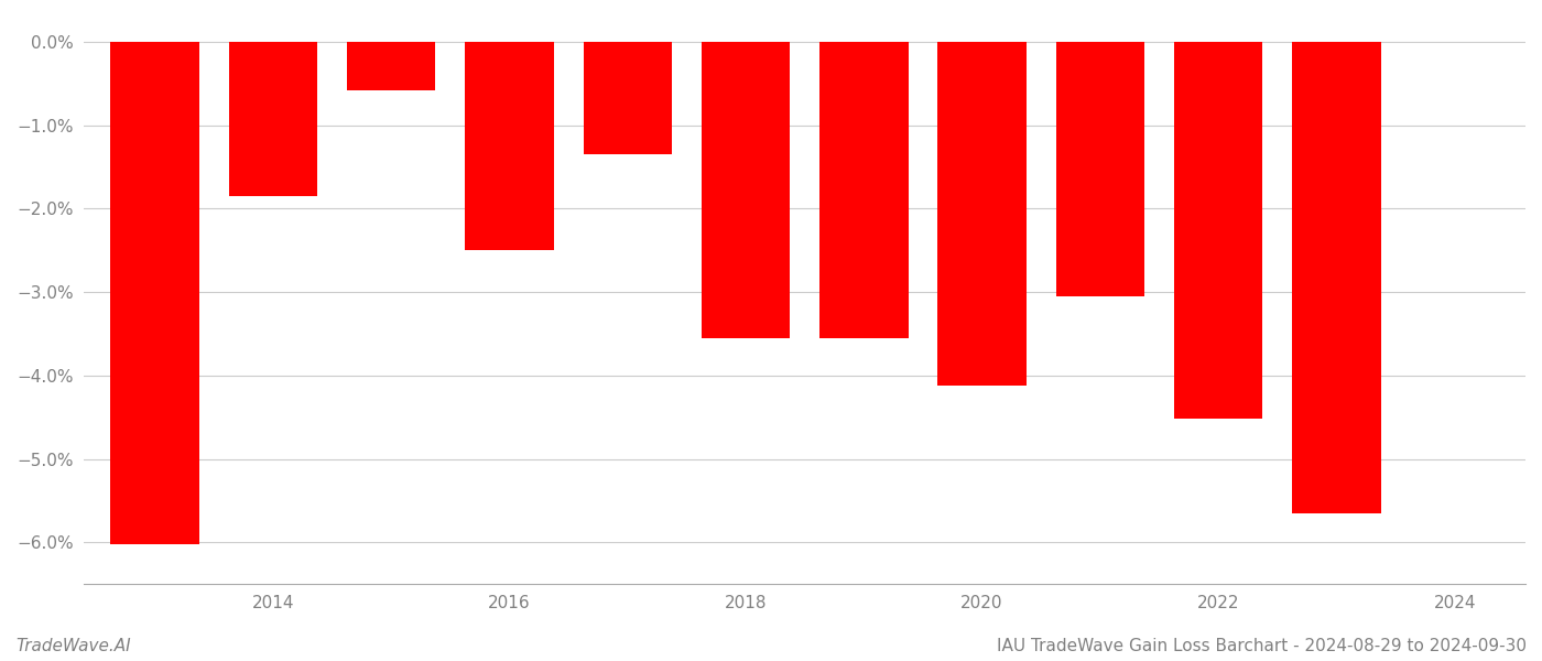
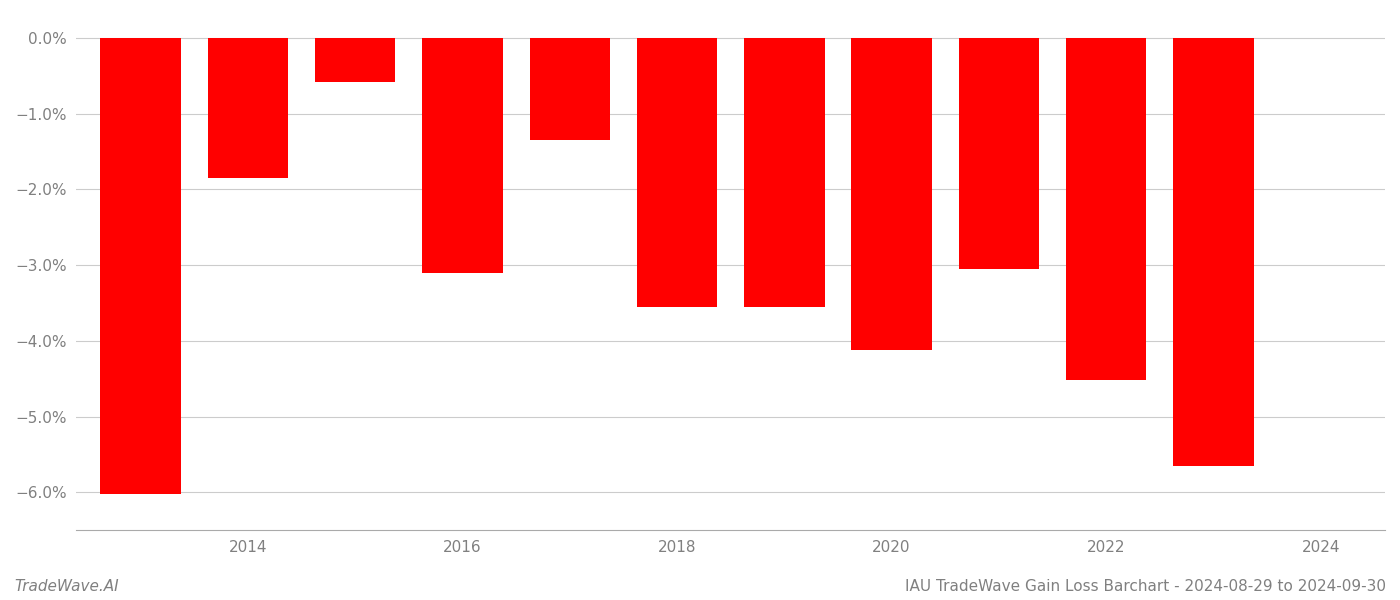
2016: -2.50% -> -3.10%
